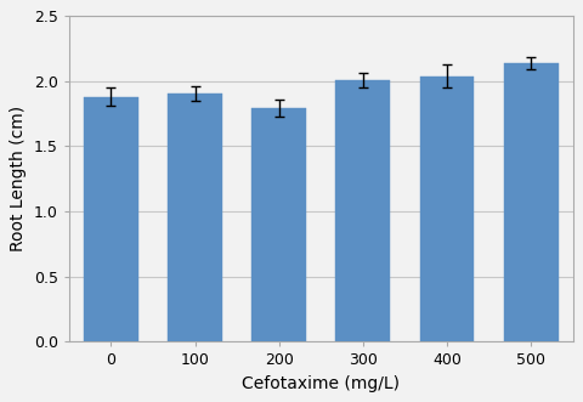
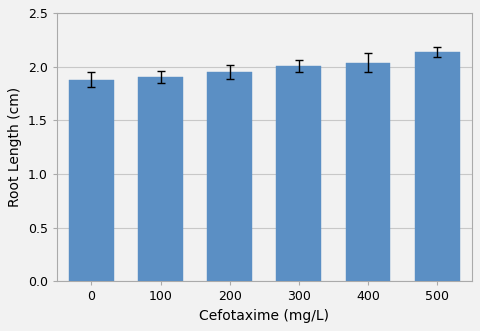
200: 1.79 -> 1.95
